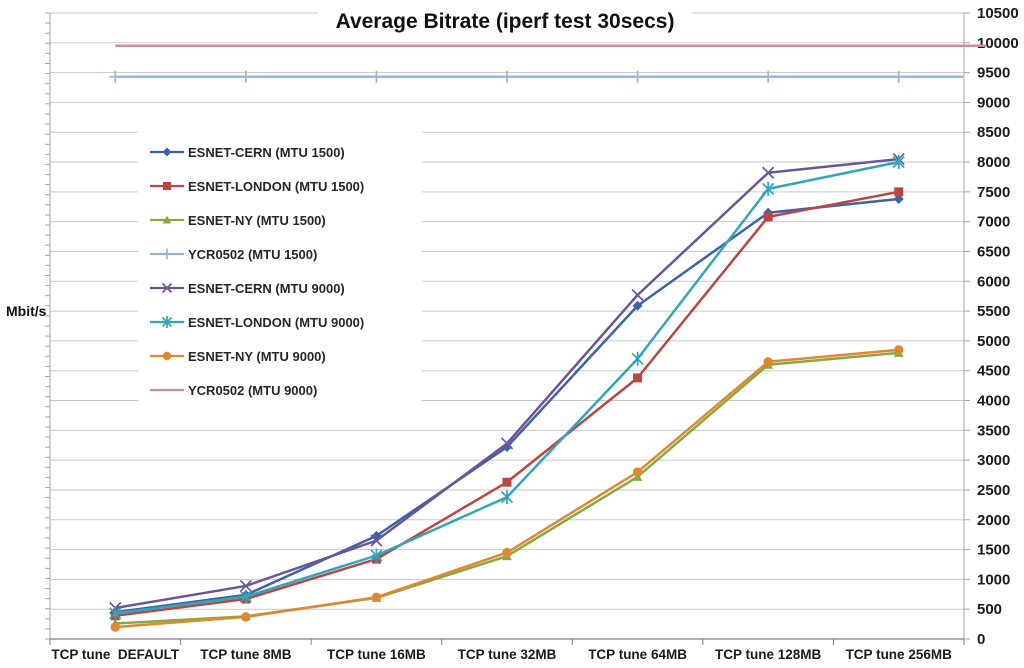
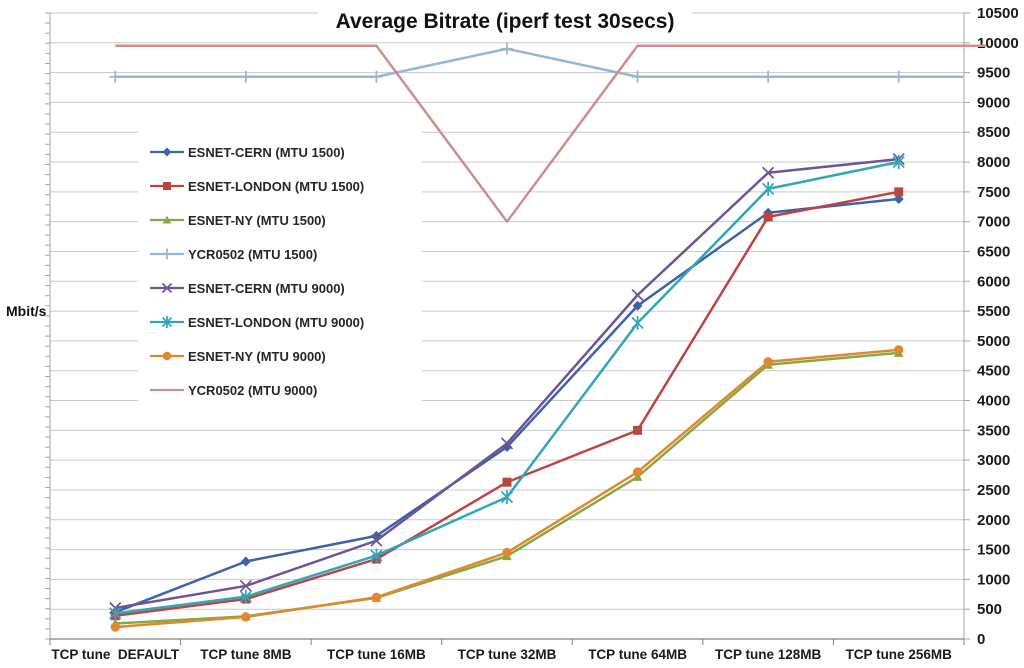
ESNET-CERN (MTU 1500)/TCP tune 8MB: 700 -> 1300
YCR0502 (MTU 1500)/TCP tune 32MB: 9400 -> 9900
YCR0502 (MTU 9000)/TCP tune 32MB: 10000 -> 7000
ESNET-LONDON (MTU 1500)/TCP tune 64MB: 4400 -> 3500
ESNET-LONDON (MTU 9000)/TCP tune 64MB: 4700 -> 5300
